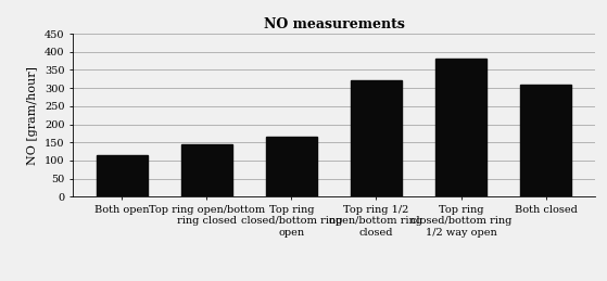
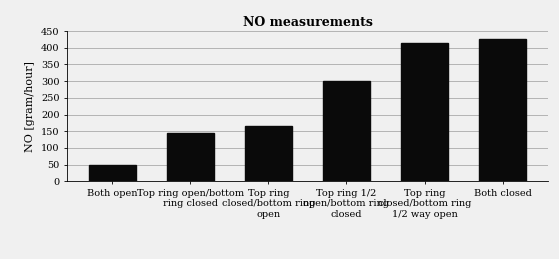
Both open: 115 -> 50
Top ring 1/2 open/bottom ring closed: 320 -> 300
Top ring closed/bottom ring 1/2 way open: 380 -> 413
Both closed: 310 -> 425
